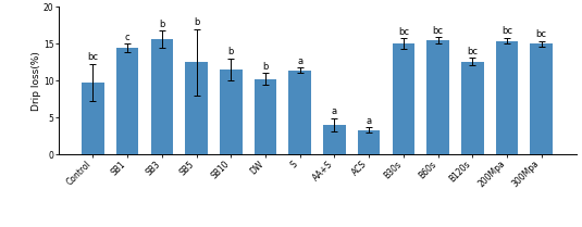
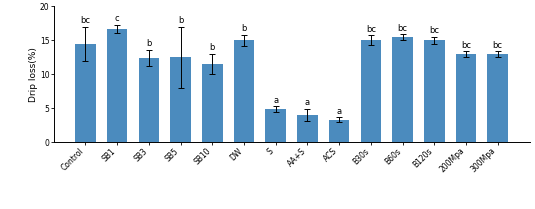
Control: 9.8 -> 14.5
SB1: 14.4 -> 16.7
SB3: 15.6 -> 12.4
DW: 10.2 -> 15.0
S: 11.4 -> 4.9
B120s: 12.6 -> 15.0
200Mpa: 15.4 -> 13.0
300Mpa: 15.0 -> 13.0
